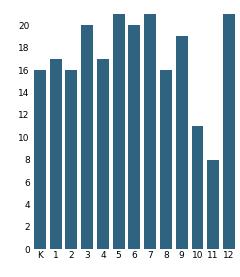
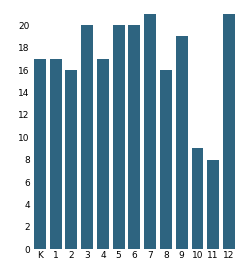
K: 16 -> 17
5: 21 -> 20
10: 11 -> 9
